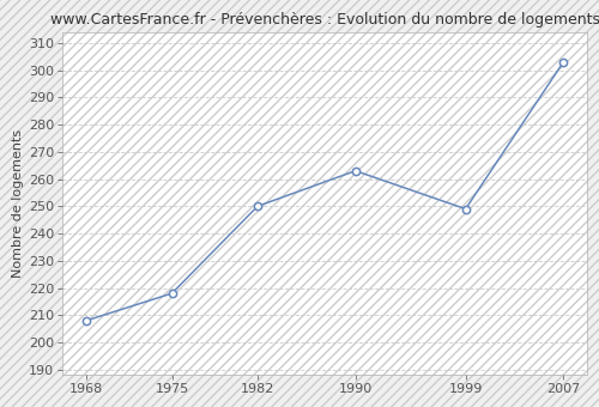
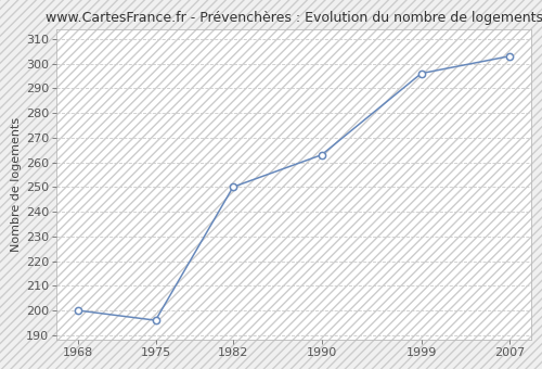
1968: 208 -> 200
1975: 218 -> 196
1999: 249 -> 296
